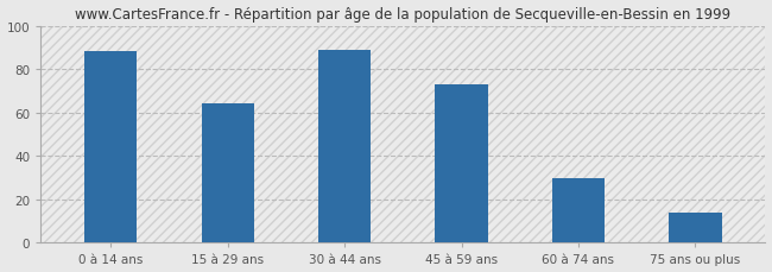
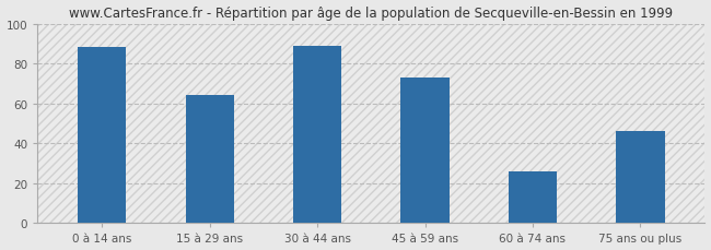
60 à 74 ans: 30 -> 26
75 ans ou plus: 14 -> 46
